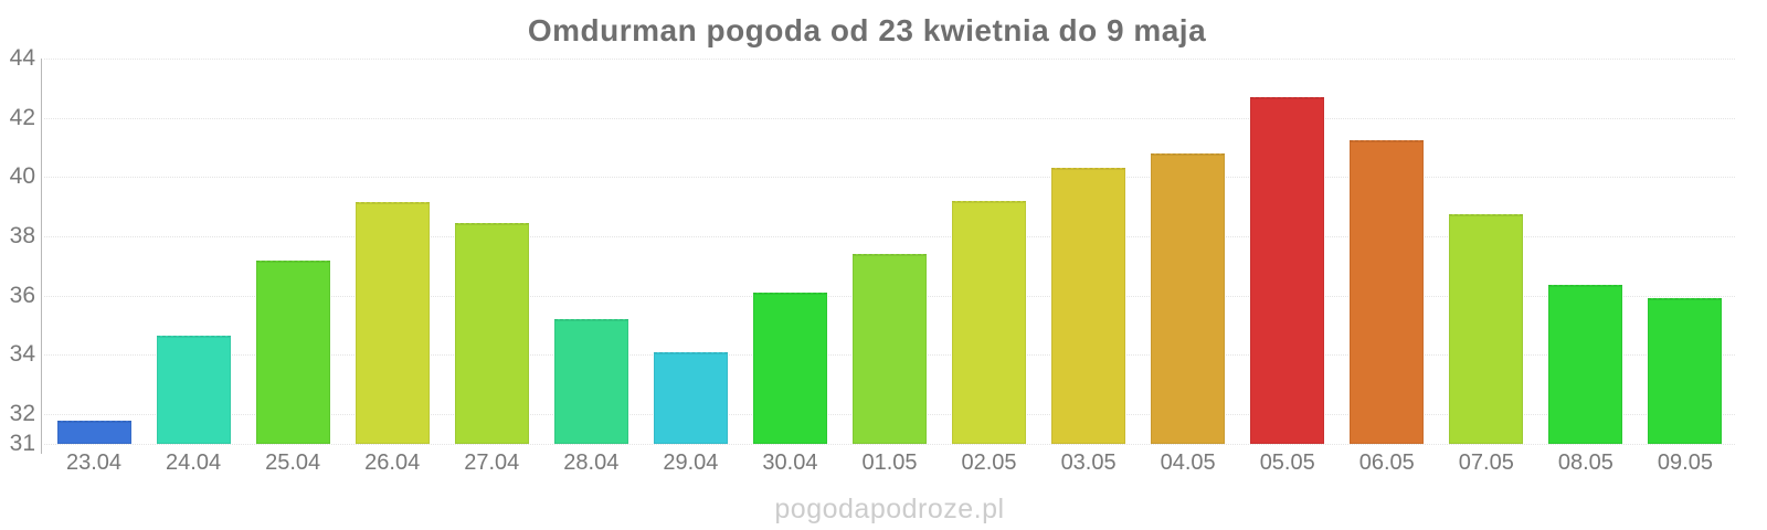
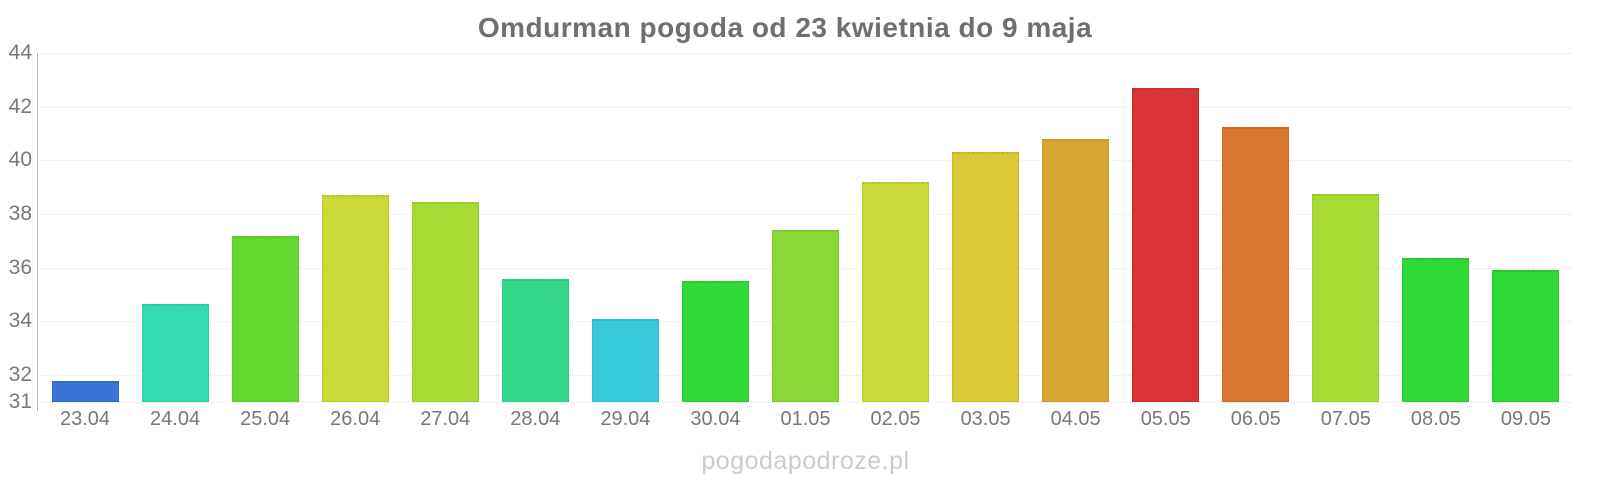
26.04: 39.1 -> 38.7
28.04: 35.2 -> 35.6
30.04: 36.1 -> 35.5
